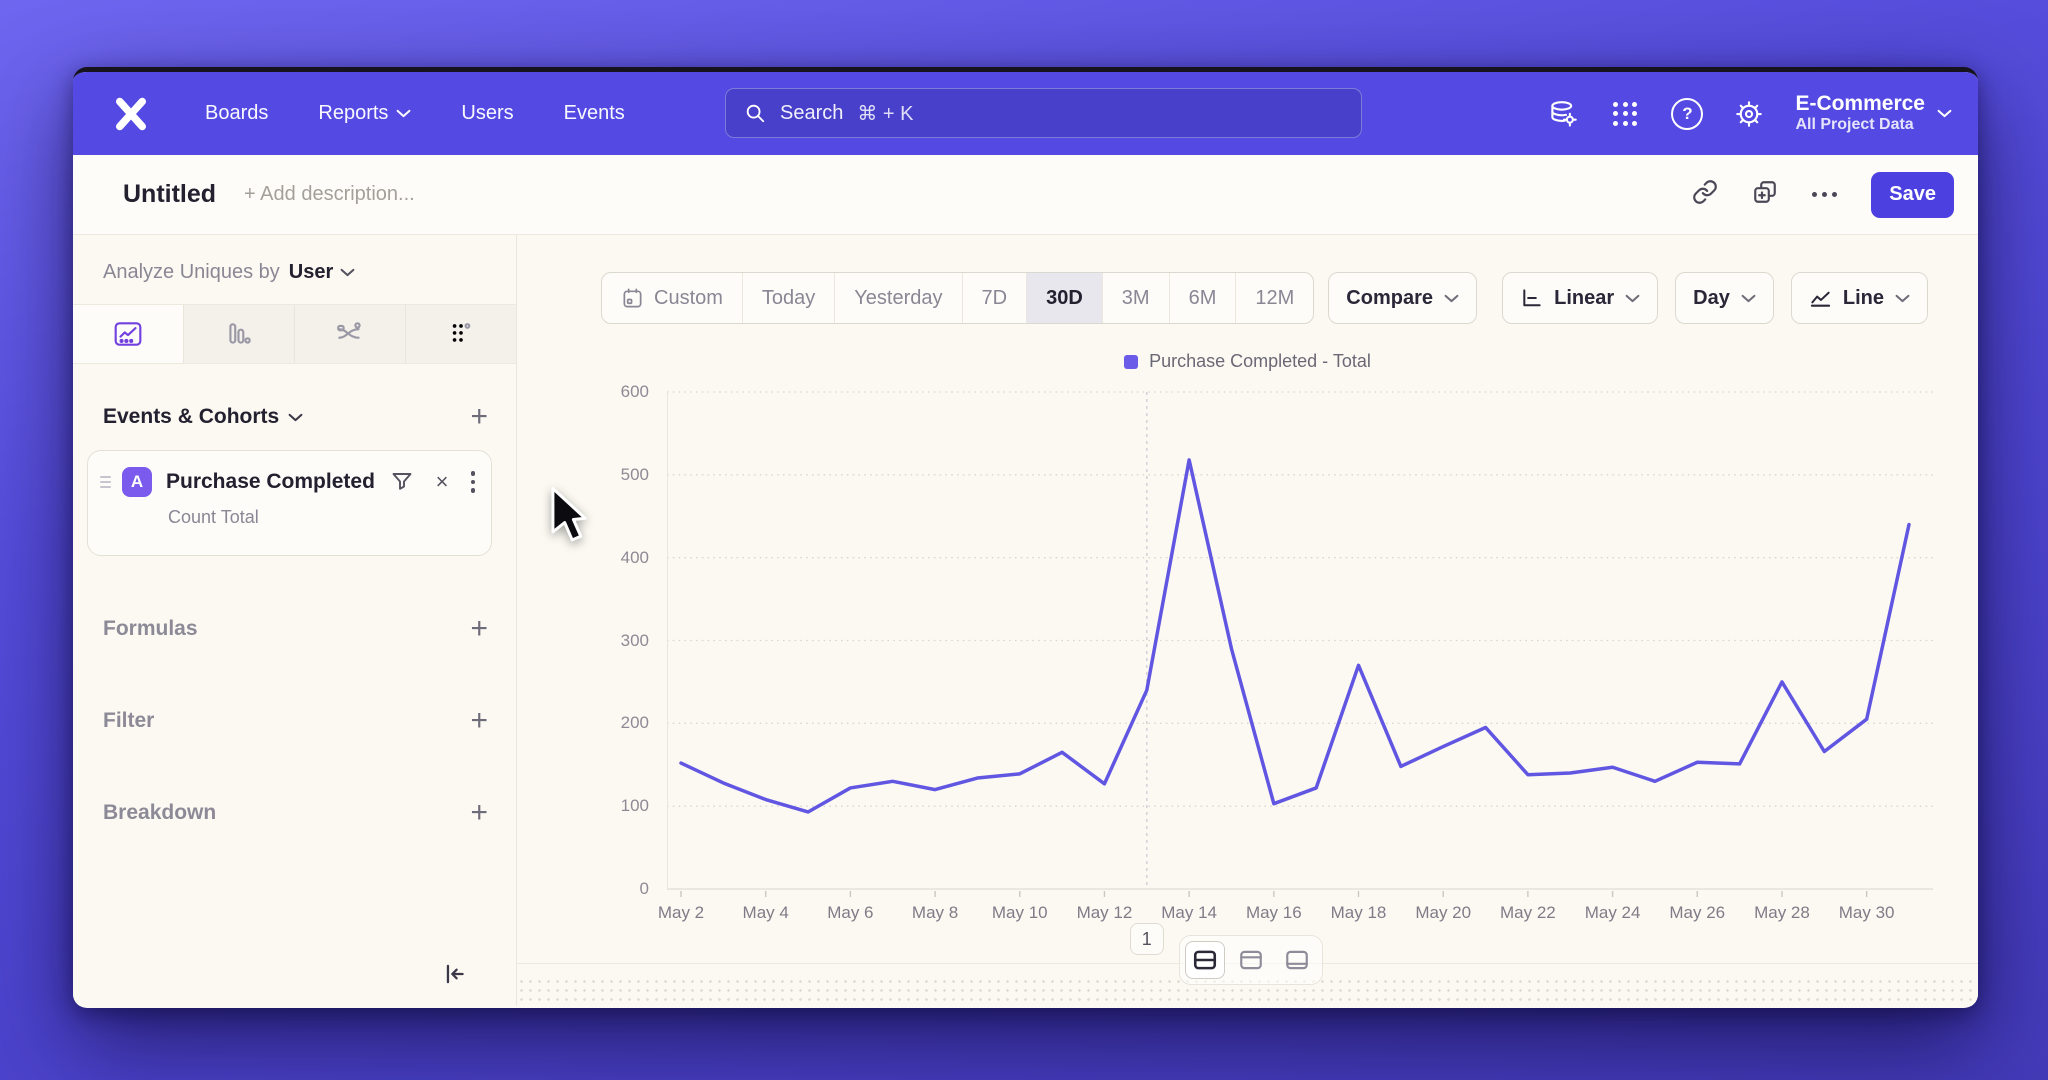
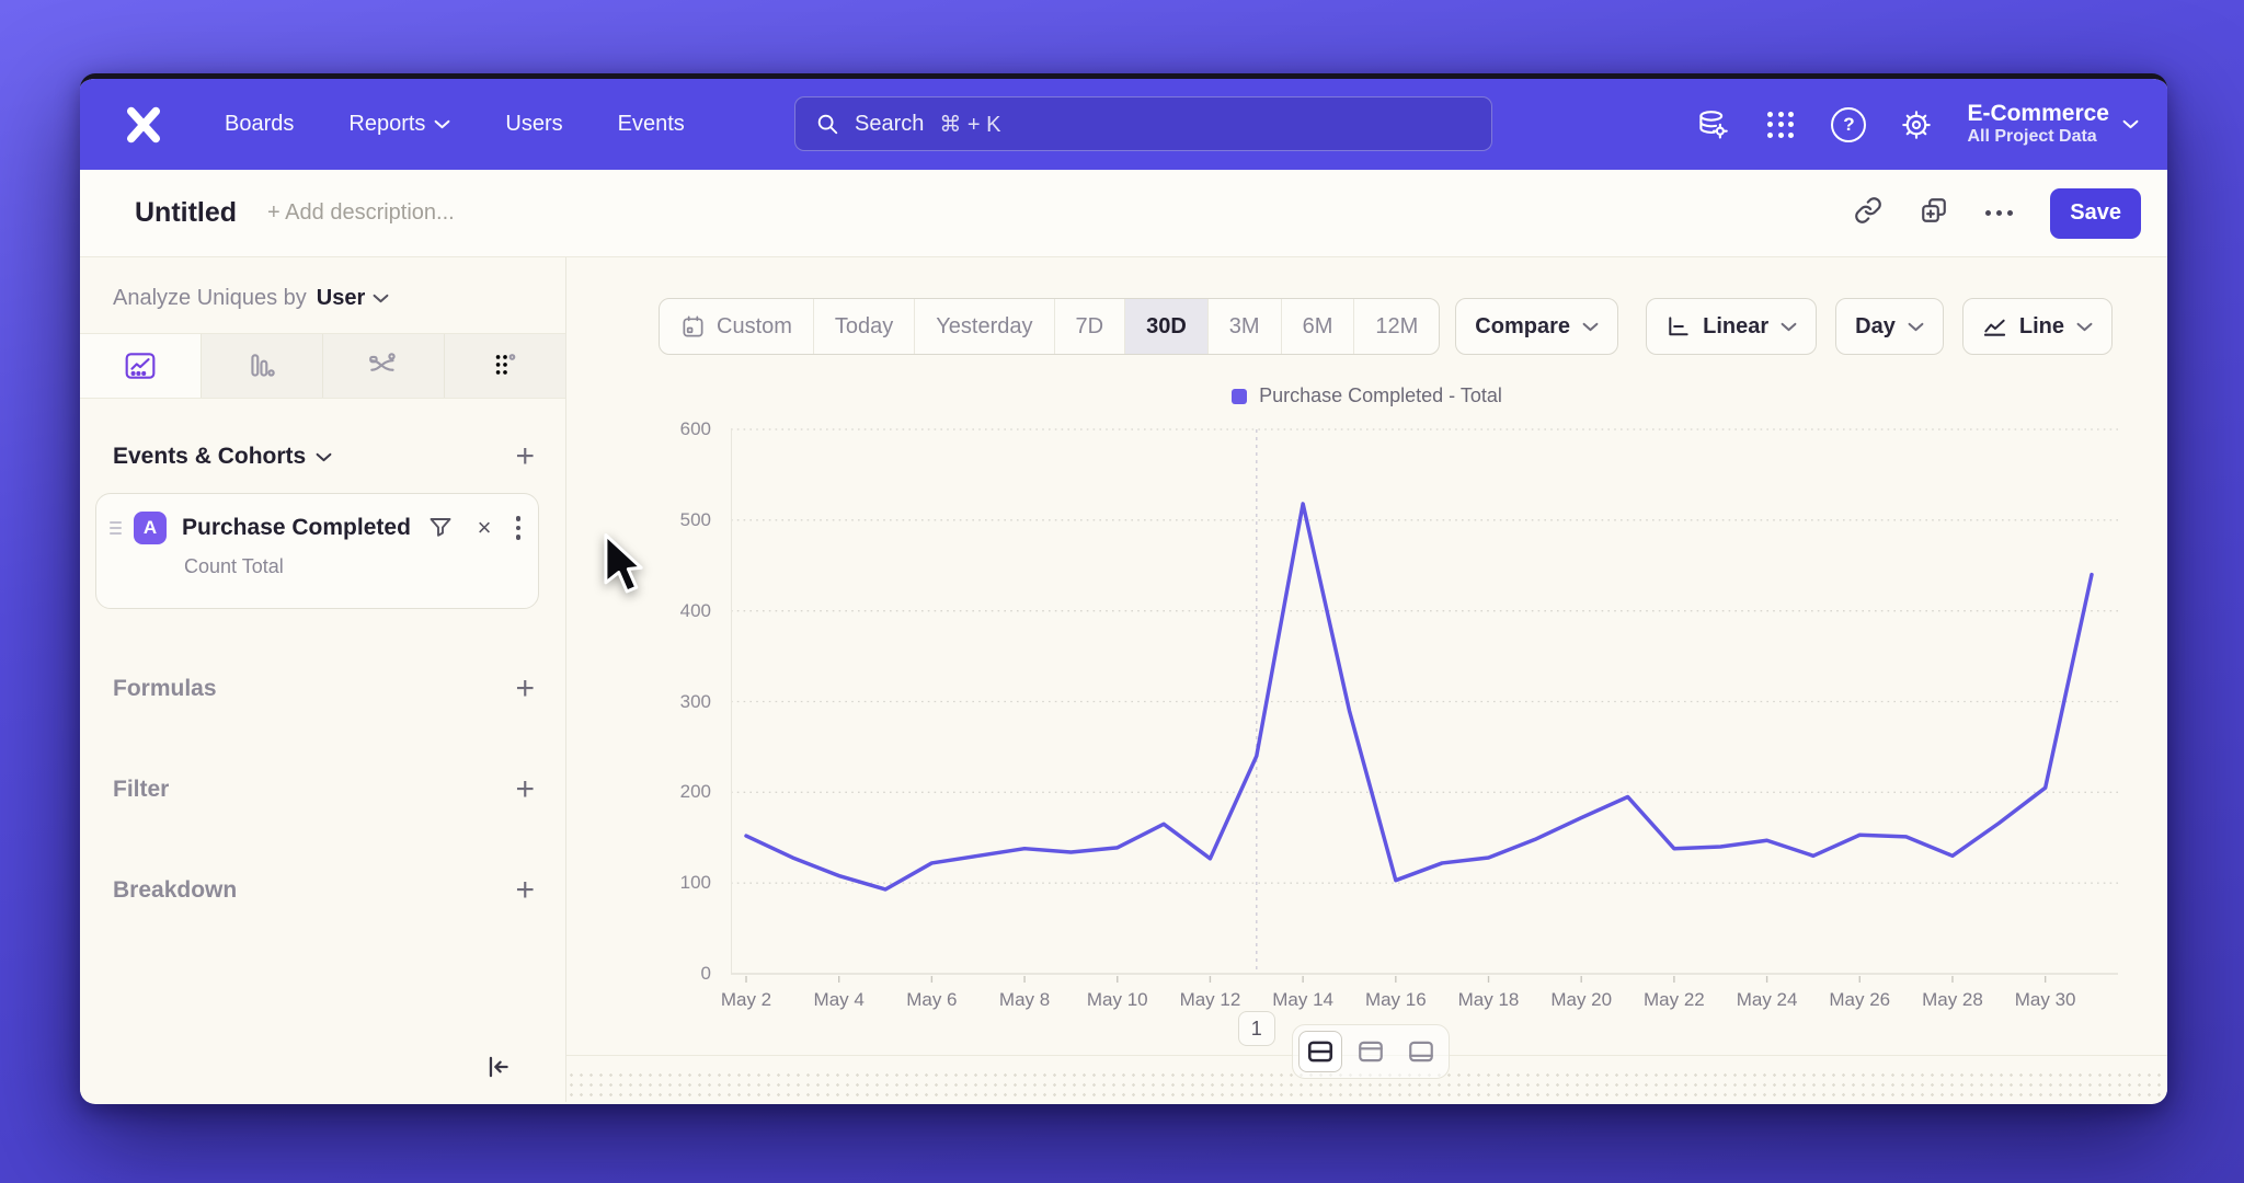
May 8: 120 -> 140
May 18: 270 -> 130
May 28: 250 -> 130
